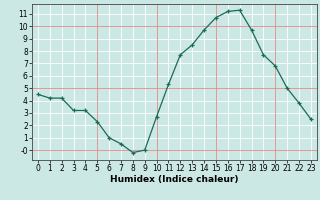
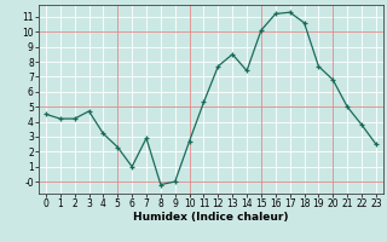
3: 3.2 -> 4.7
7: 0.5 -> 2.9
14: 9.7 -> 7.4
15: 10.7 -> 10.1
18: 9.7 -> 10.6
